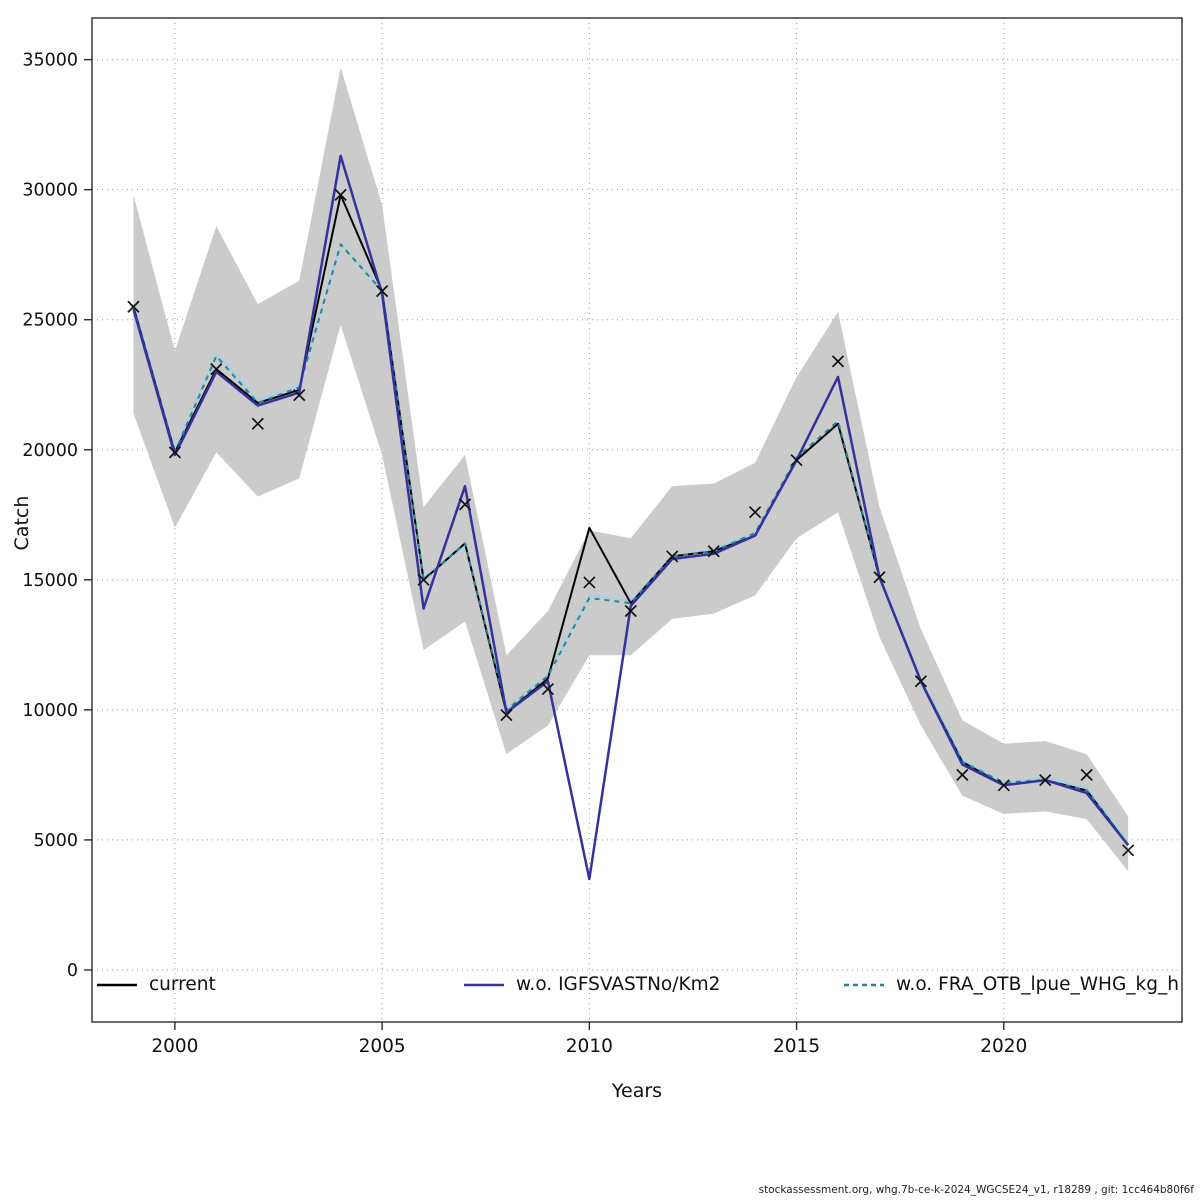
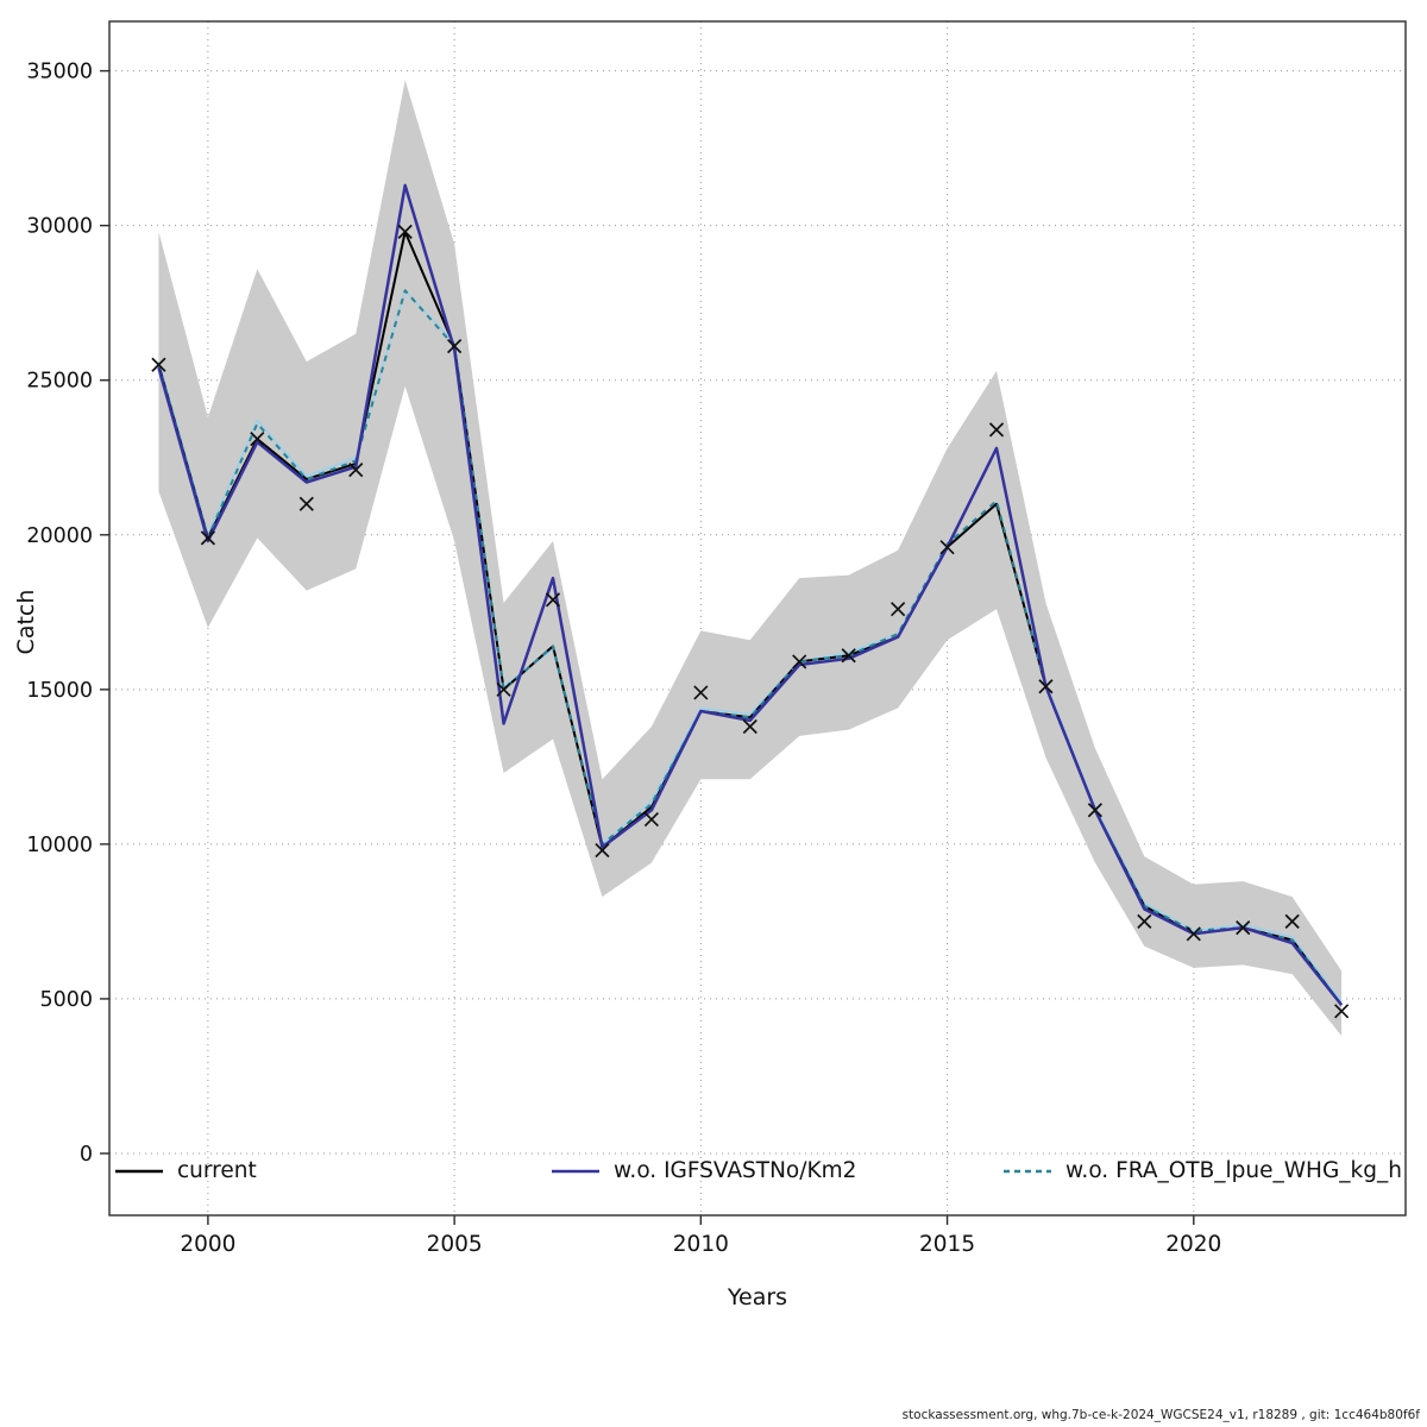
current/2010: 17000 -> 14300
w.o. IGFSVASTNo/Km2/2010: 3500 -> 14300
